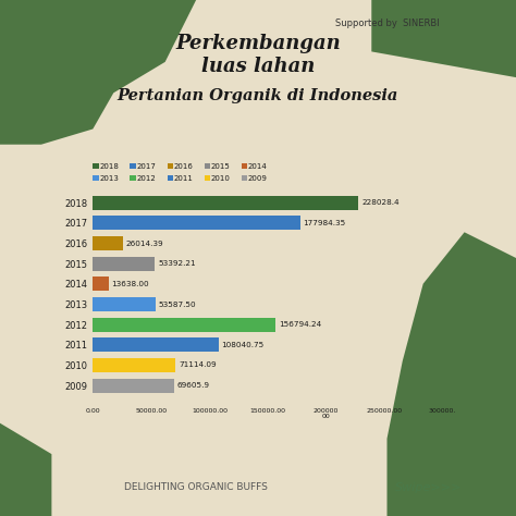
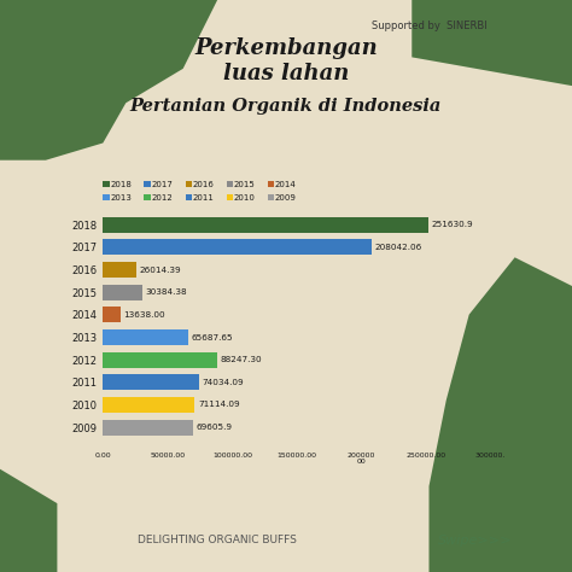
2018: 228028.4 -> 251630.9
2017: 177984.35 -> 208042.06
2015: 53392.21 -> 30384.38
2013: 53587.50 -> 65687.65
2012: 156794.24 -> 88247.30
2011: 108040.75 -> 74034.09
